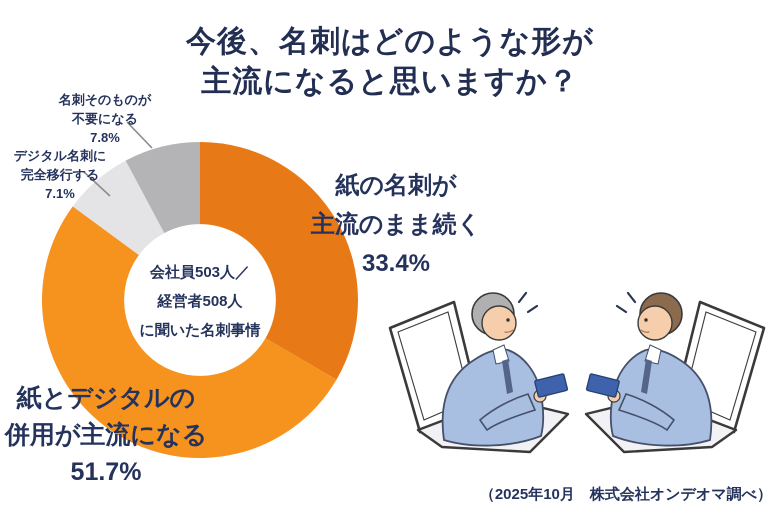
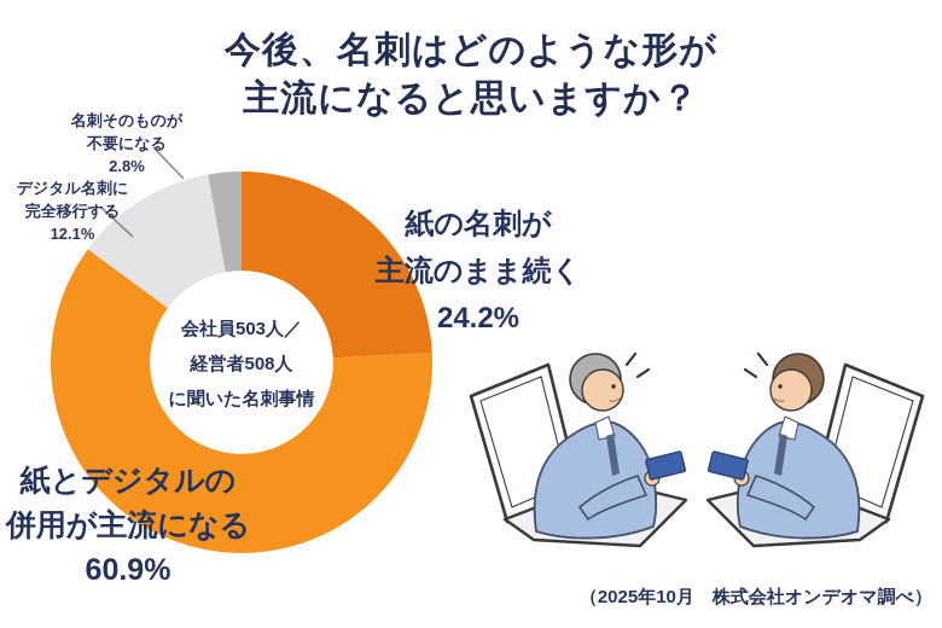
紙の名刺が主流のまま続く: 33.4% -> 24.2%
紙とデジタルの併用が主流になる: 51.7% -> 60.9%
デジタル名刺に完全移行する: 7.1% -> 12.1%
名刺そのものが不要になる: 7.8% -> 2.8%
